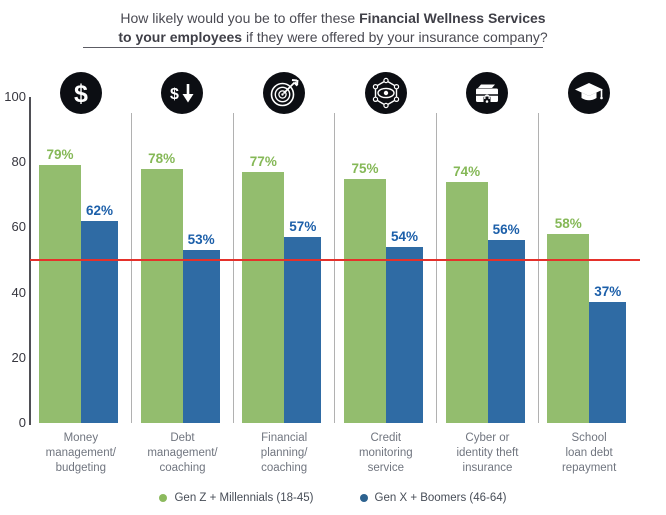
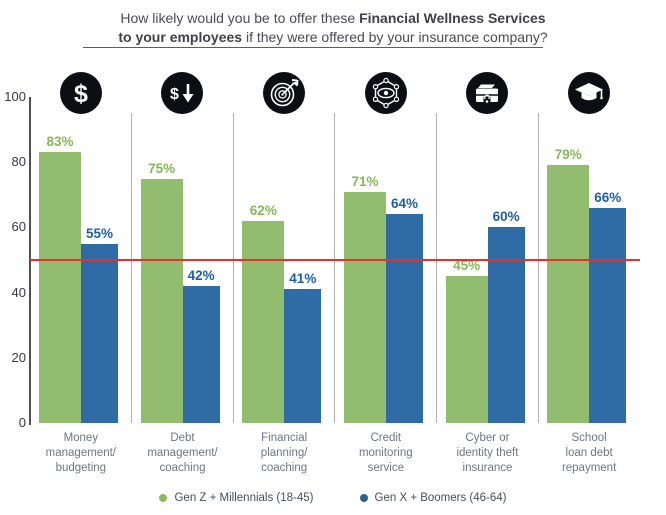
Gen Z + Millennials (18-45)/Money management/ budgeting: 79% -> 83%
Gen X + Boomers (46-64)/Money management/ budgeting: 62% -> 55%
Gen Z + Millennials (18-45)/Debt management/ coaching: 78% -> 75%
Gen X + Boomers (46-64)/Debt management/ coaching: 53% -> 42%
Gen Z + Millennials (18-45)/Financial planning/ coaching: 77% -> 62%
Gen X + Boomers (46-64)/Financial planning/ coaching: 57% -> 41%
Gen Z + Millennials (18-45)/Credit monitoring service: 75% -> 71%
Gen X + Boomers (46-64)/Credit monitoring service: 54% -> 64%
Gen Z + Millennials (18-45)/Cyber or identity theft insurance: 74% -> 45%
Gen X + Boomers (46-64)/Cyber or identity theft insurance: 56% -> 60%
Gen Z + Millennials (18-45)/School loan debt repayment: 58% -> 79%
Gen X + Boomers (46-64)/School loan debt repayment: 37% -> 66%
